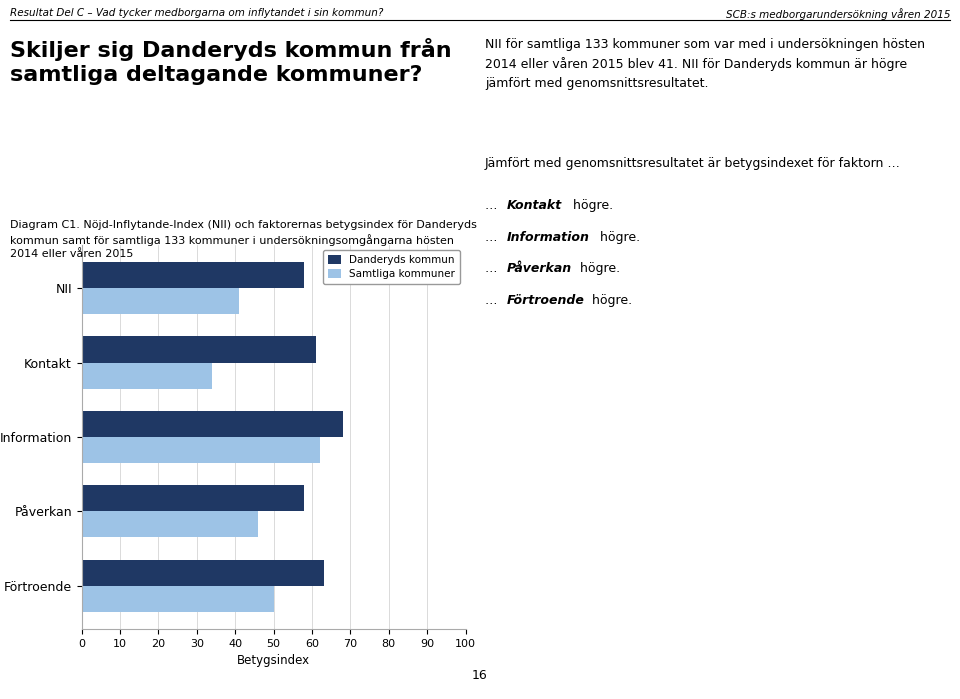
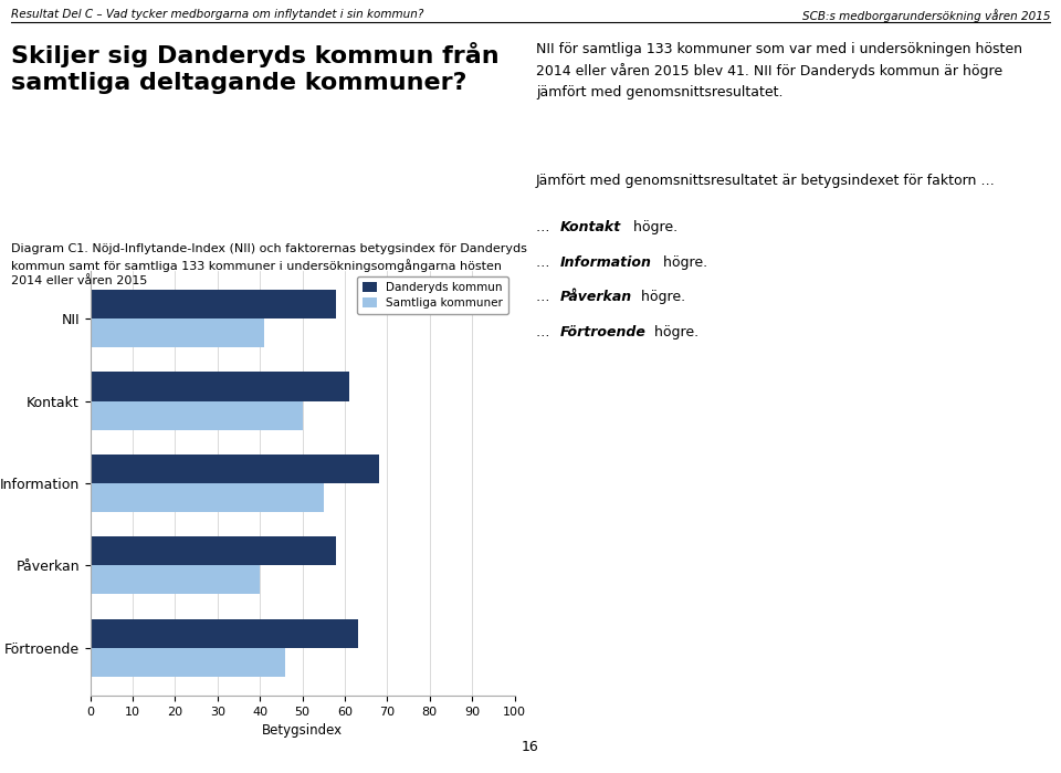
Samtliga kommuner/Kontakt: 34 -> 50
Samtliga kommuner/Information: 62 -> 55
Samtliga kommuner/Påverkan: 46 -> 40
Samtliga kommuner/Förtroende: 50 -> 46
